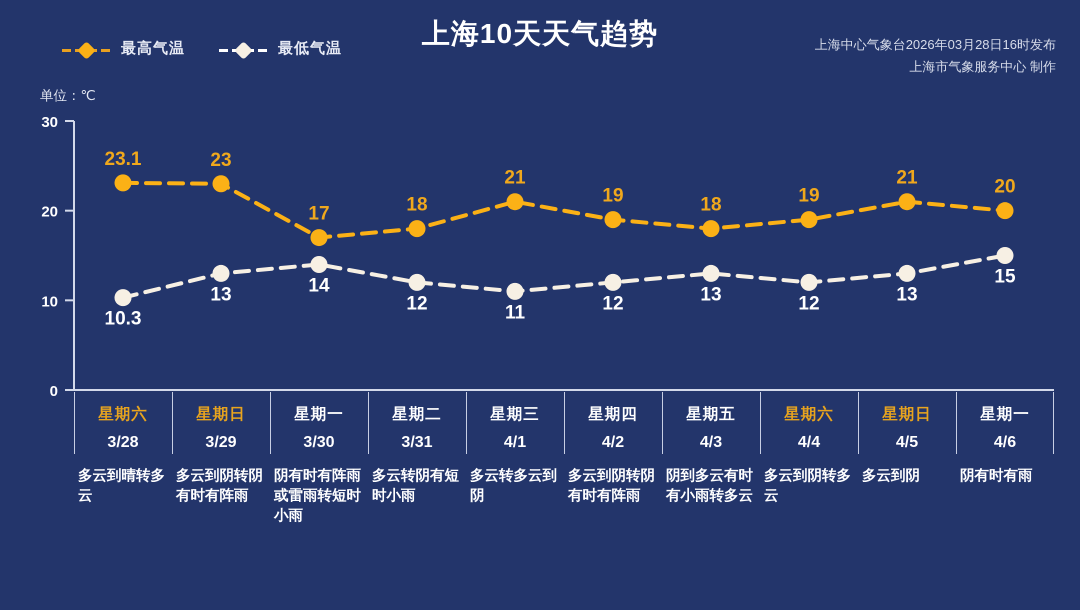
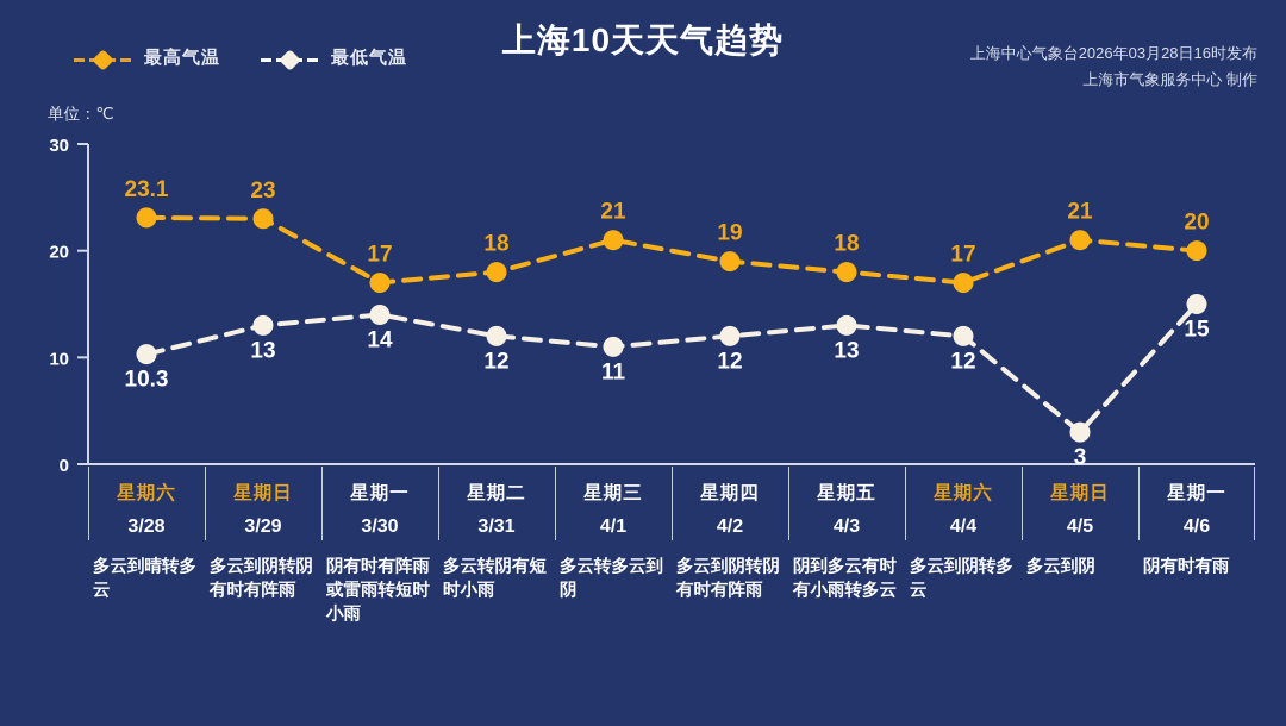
最高气温/4/4: 19 -> 17
最低气温/4/5: 13 -> 3
